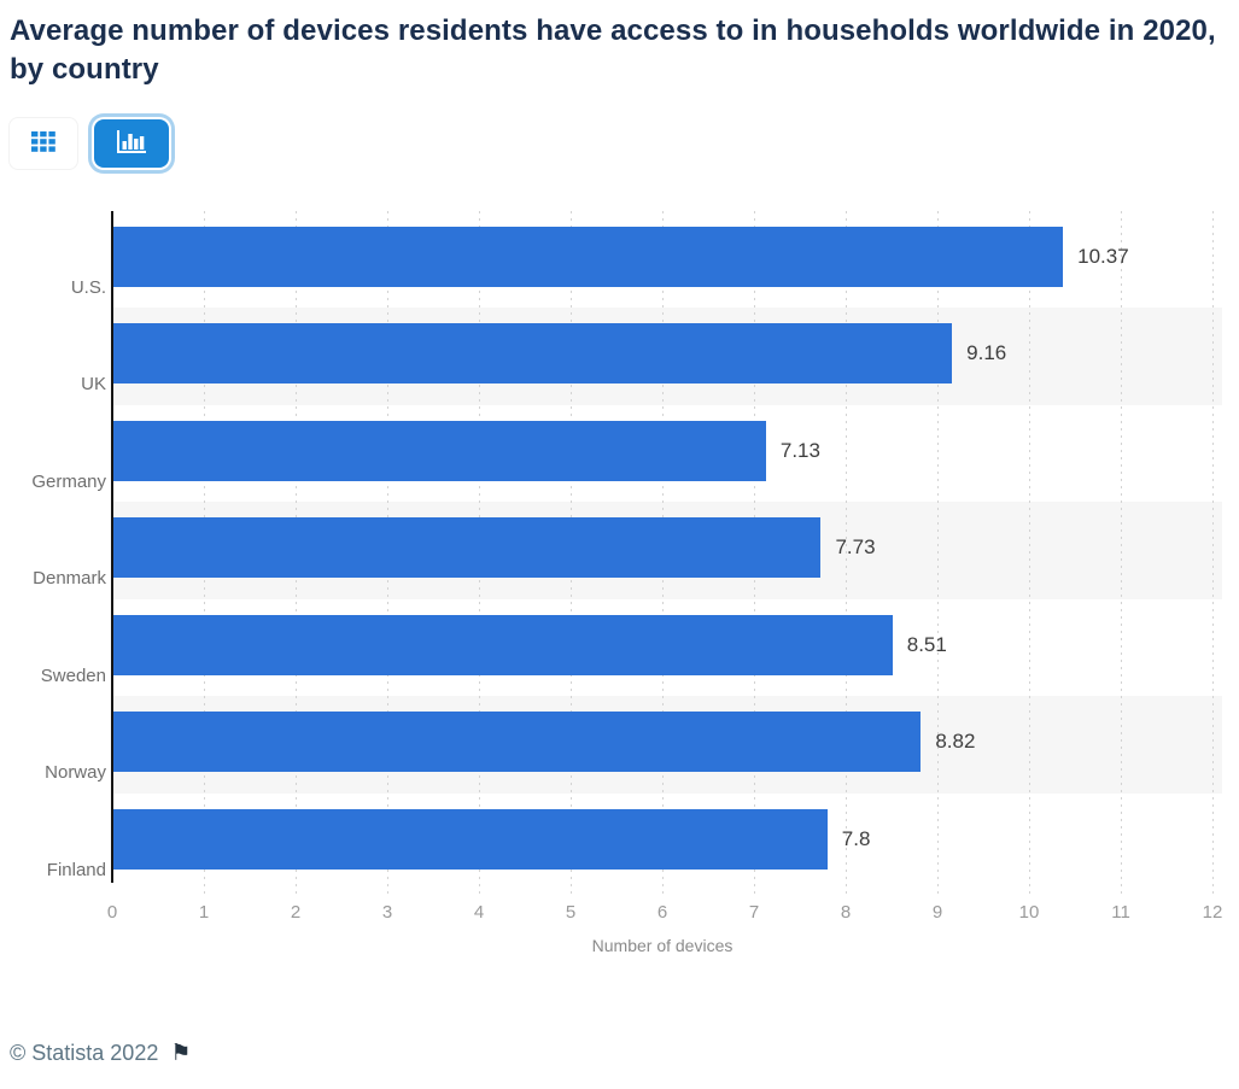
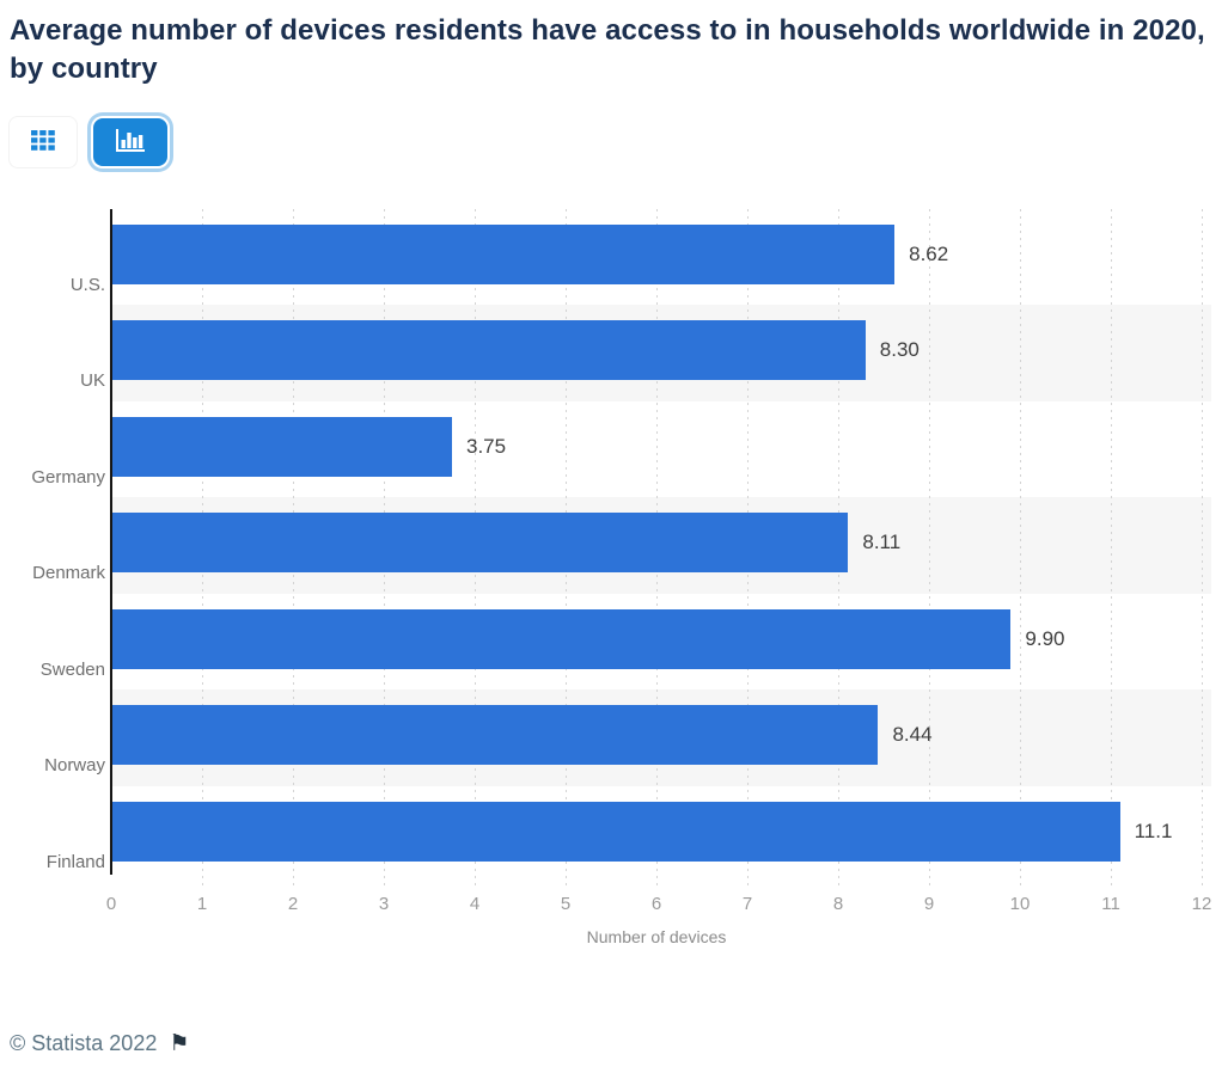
U.S.: 10.37 -> 8.62
UK: 9.16 -> 8.30
Germany: 7.13 -> 3.75
Denmark: 7.73 -> 8.11
Sweden: 8.51 -> 9.90
Norway: 8.82 -> 8.44
Finland: 7.8 -> 11.1
